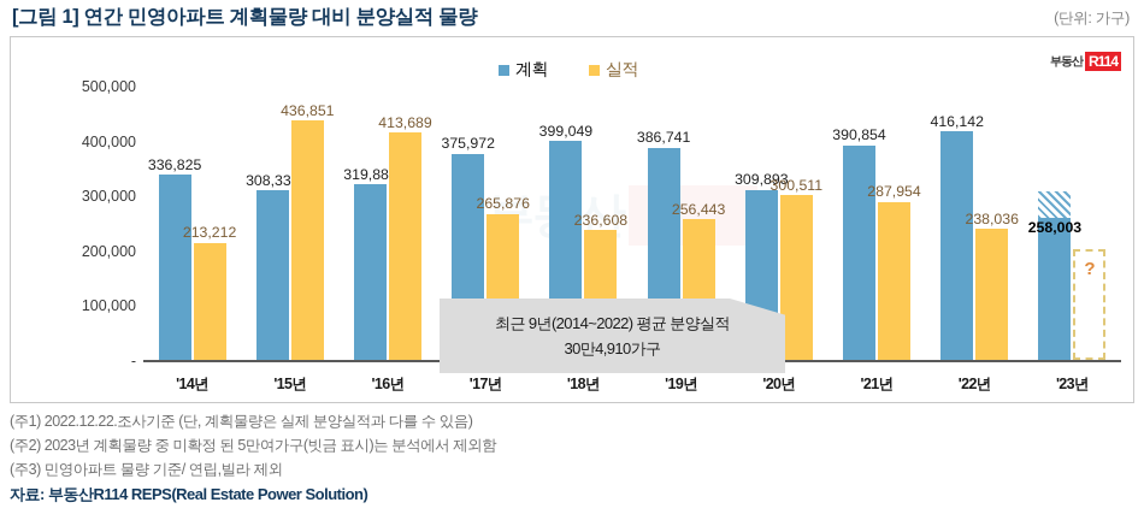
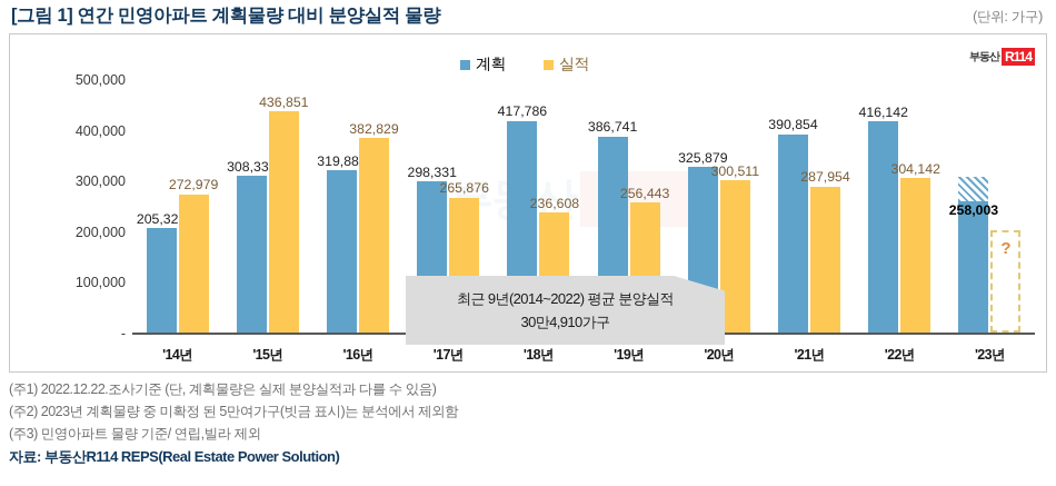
계획/'14년: 336,825 -> 205,327
실적/'14년: 213,212 -> 272,979
실적/'16년: 413,689 -> 382,829
계획/'17년: 375,972 -> 298,331
계획/'18년: 399,049 -> 417,786
계획/'20년: 309,893 -> 325,879
실적/'22년: 238,036 -> 304,142
